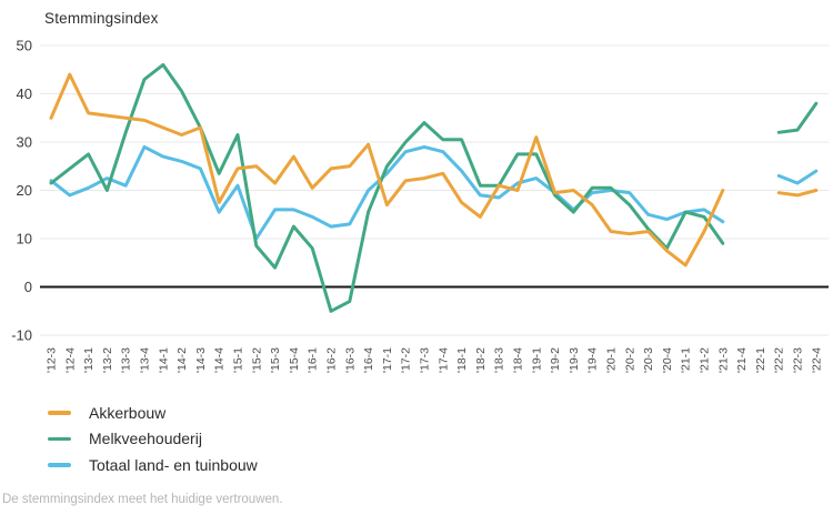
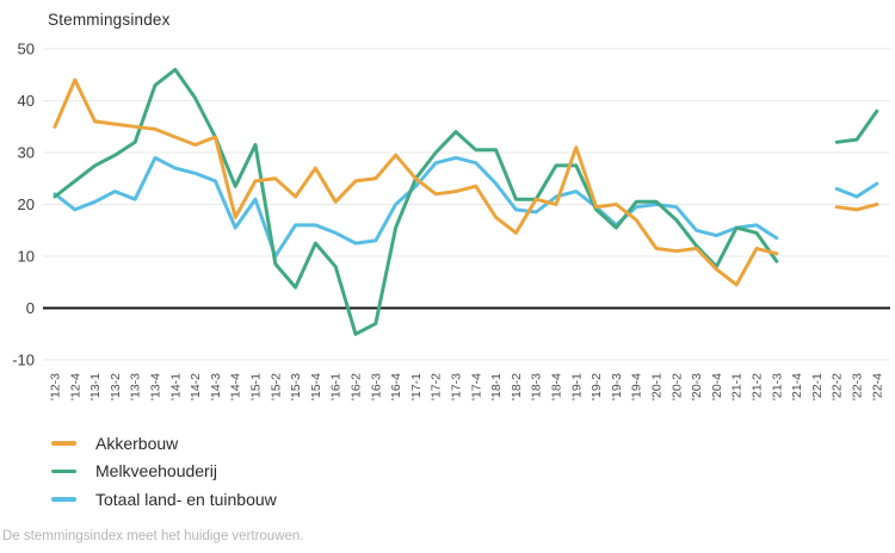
Melkveehouderij/'13-2: 20 -> 30
Akkerbouw/'17-1: 17 -> 25
Akkerbouw/'21-3: 20 -> 10
